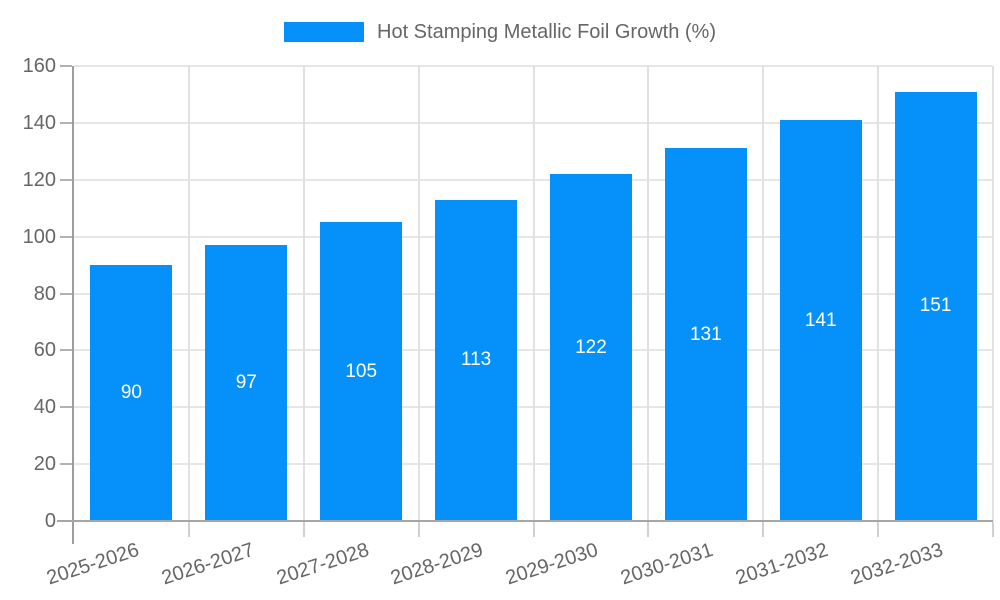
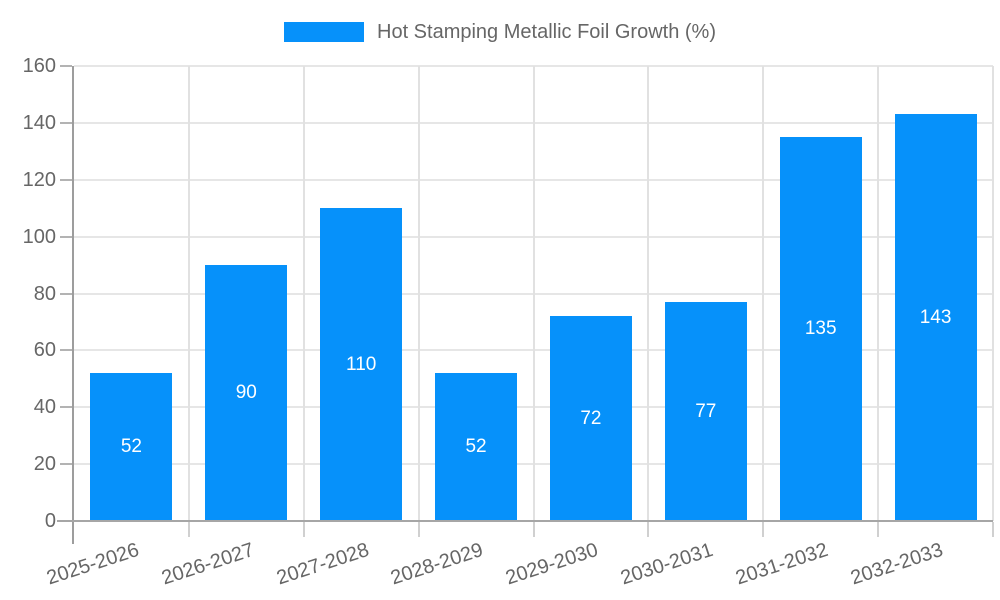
2025-2026: 90 -> 52
2026-2027: 97 -> 90
2027-2028: 105 -> 110
2028-2029: 113 -> 52
2029-2030: 122 -> 72
2030-2031: 131 -> 77
2031-2032: 141 -> 135
2032-2033: 151 -> 143
